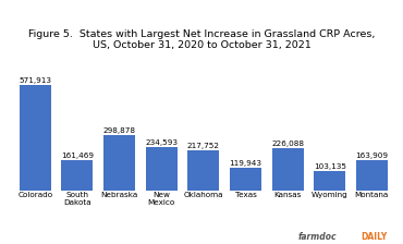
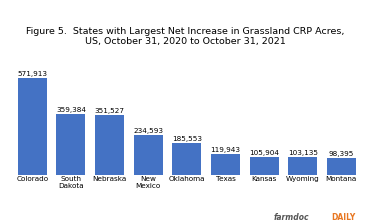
South Dakota: 161,469 -> 359,384
Nebraska: 298,878 -> 351,527
Oklahoma: 217,752 -> 185,553
Kansas: 226,088 -> 105,904
Montana: 163,909 -> 98,395
